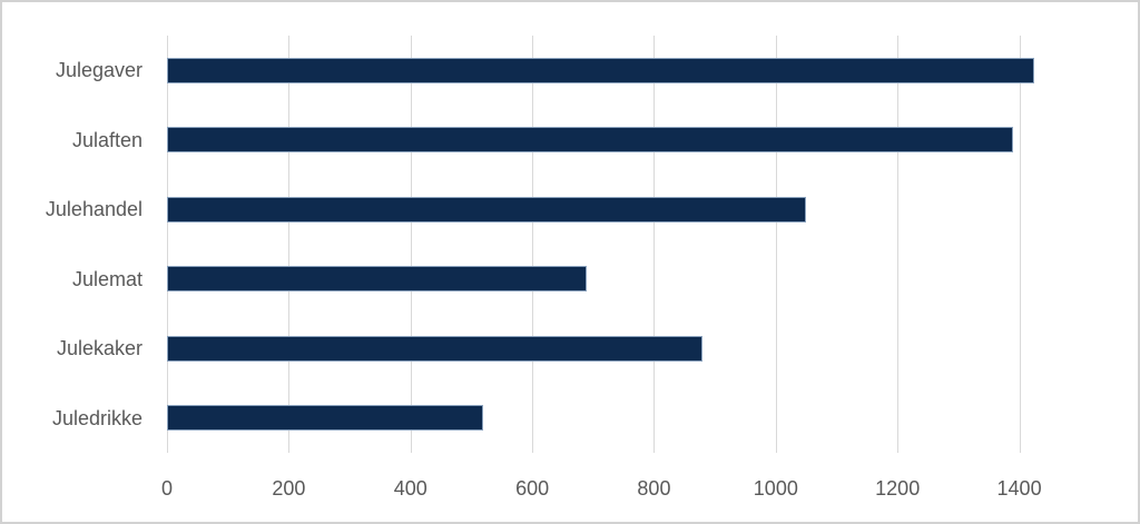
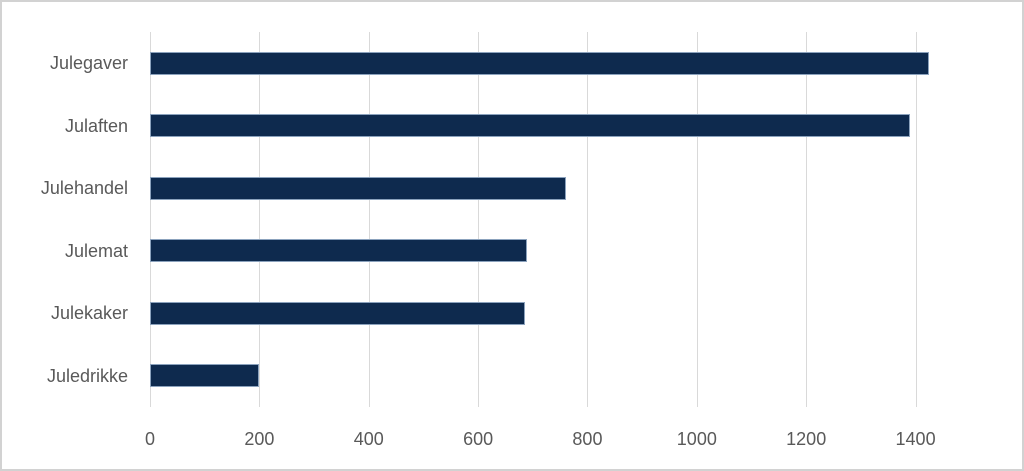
Julehandel: 1050 -> 760
Julekaker: 880 -> 680
Juledrikke: 520 -> 200
